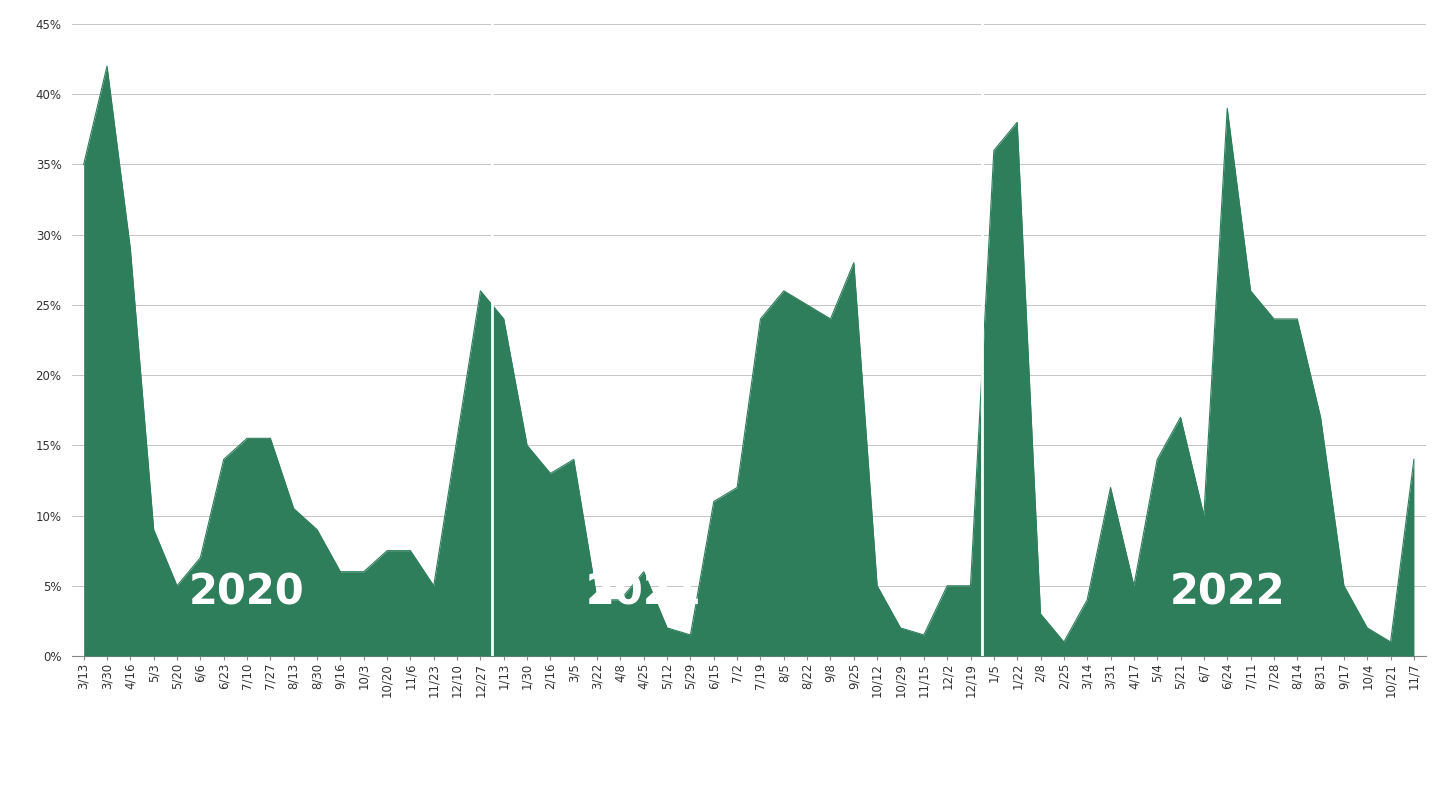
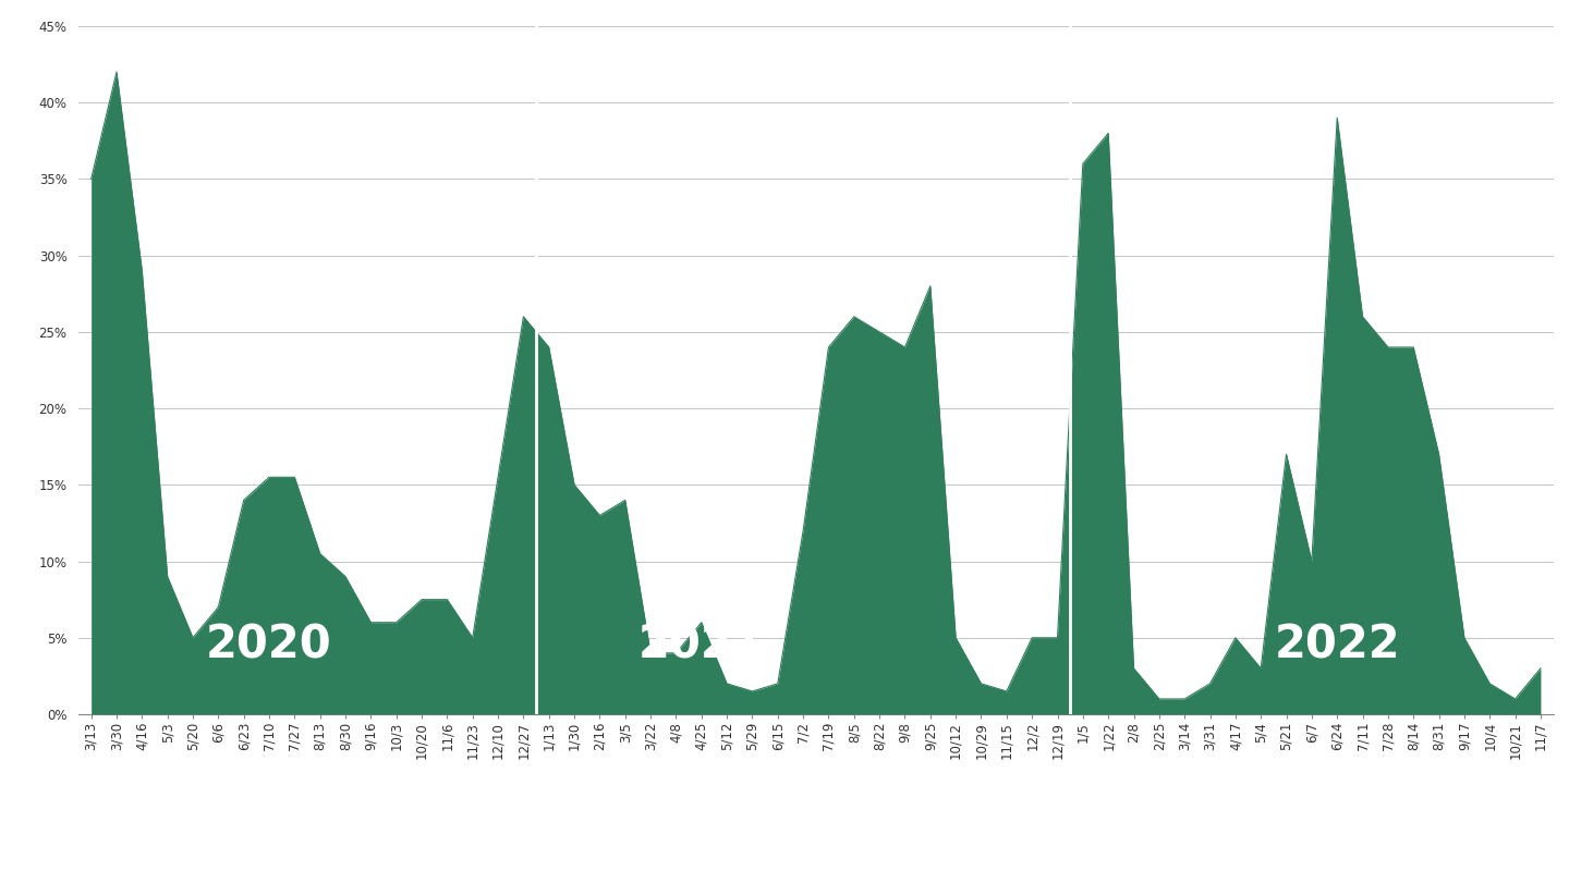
6/15: 11.0% -> 2.0%
3/14: 4.0% -> 1.0%
3/31: 12.0% -> 2.0%
5/4: 14.0% -> 3.0%
11/7: 14.0% -> 3.0%
